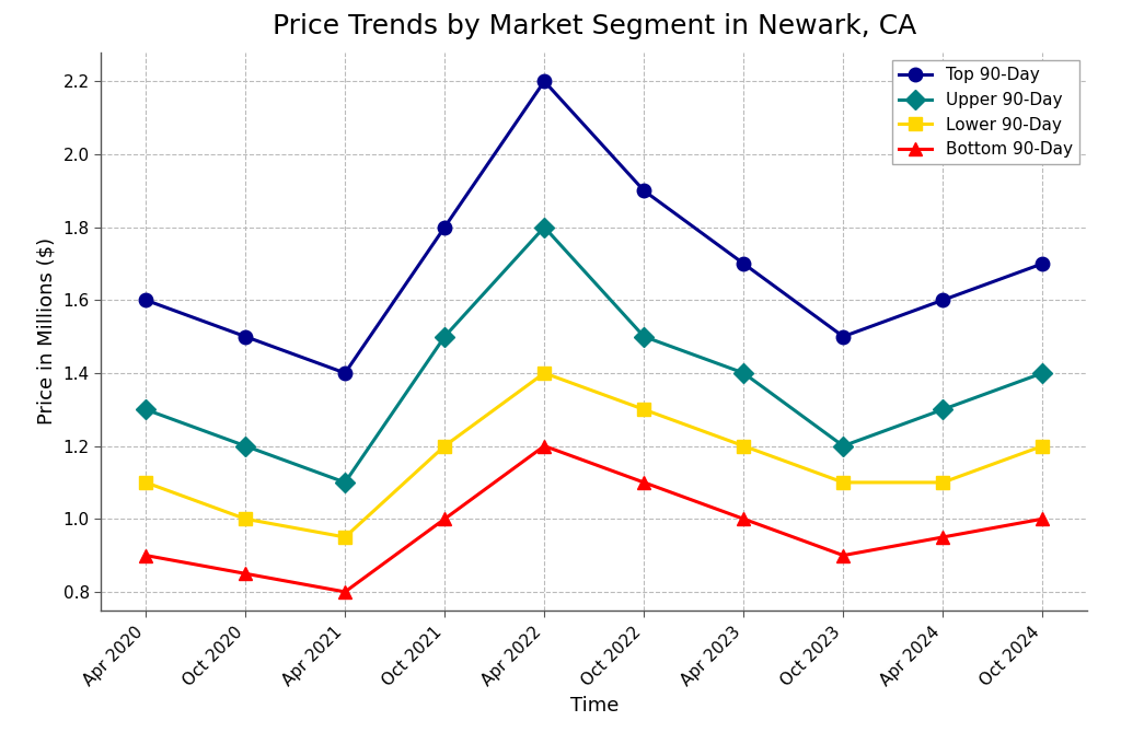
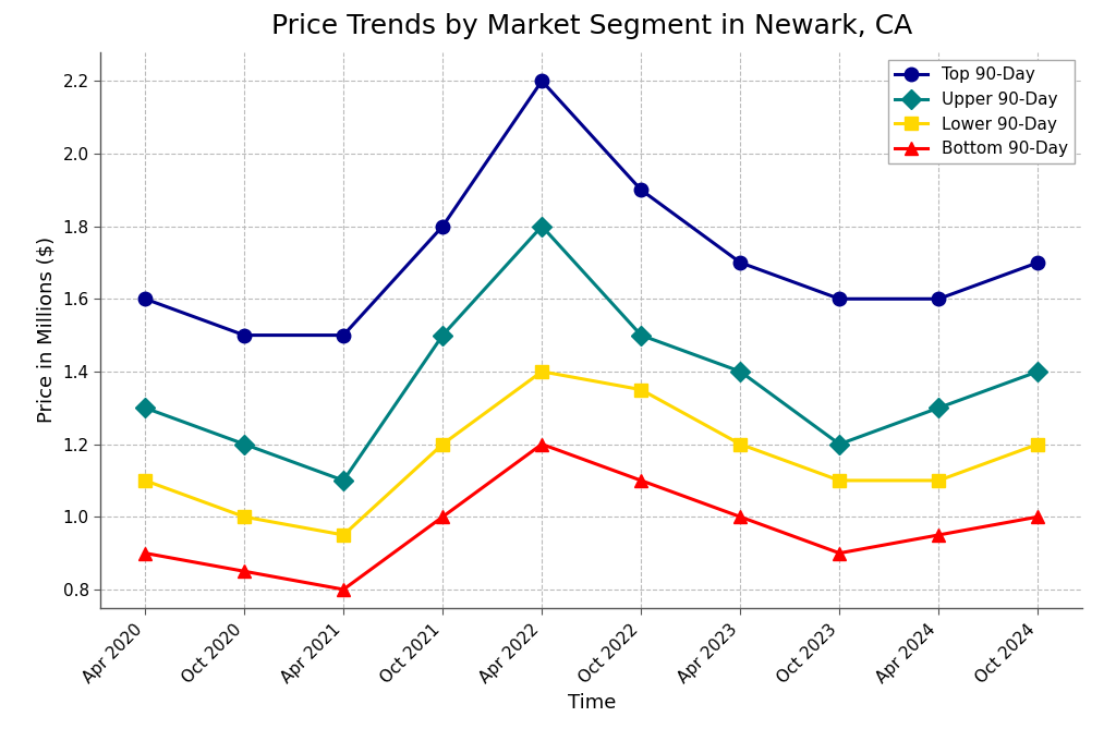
Top 90-Day/Apr 2021: 1.4 -> 1.5
Lower 90-Day/Oct 2022: 1.30 -> 1.35
Top 90-Day/Oct 2023: 1.5 -> 1.6
